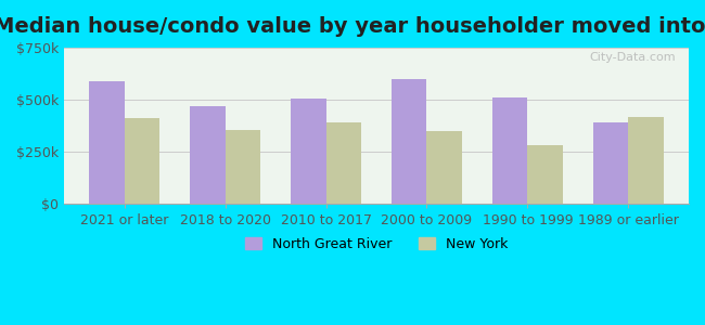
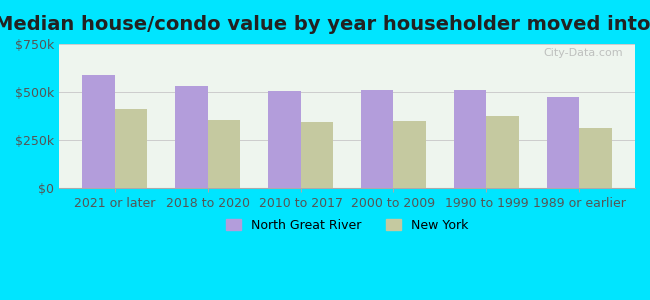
North Great River/2018 to 2020: $470k -> $530k
New York/2010 to 2017: $390k -> $340k
North Great River/2000 to 2009: $600k -> $510k
New York/1990 to 1999: $280k -> $380k
North Great River/1989 or earlier: $390k -> $480k
New York/1989 or earlier: $420k -> $320k
